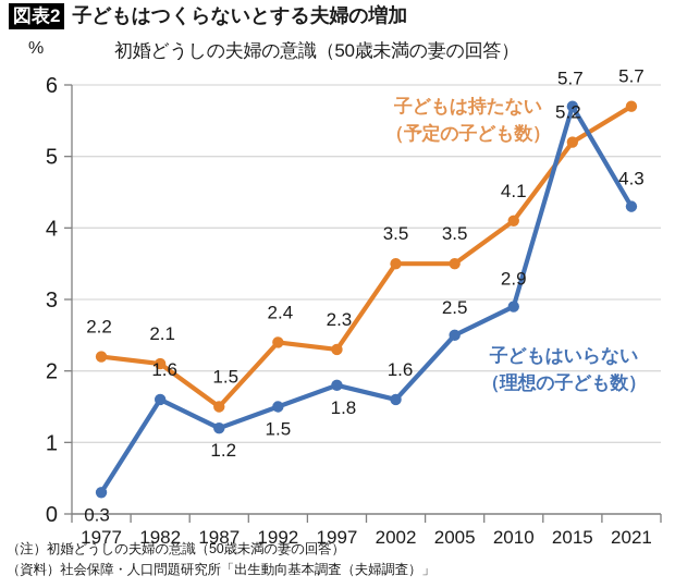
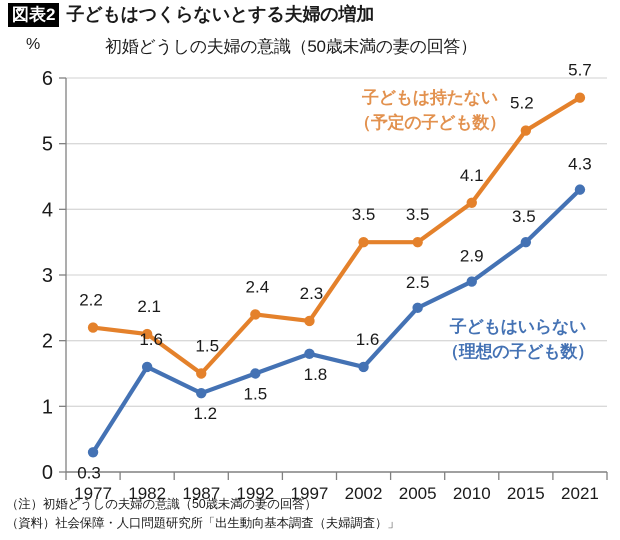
子どもはいらない（理想の子ども数）/2015: 5.7 -> 3.5
